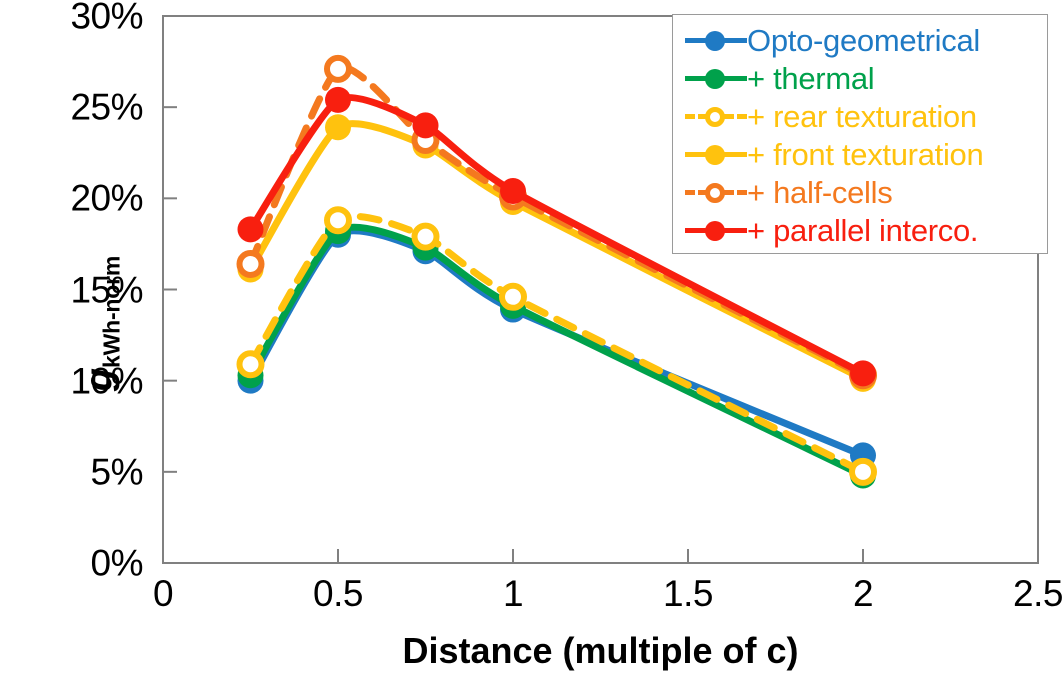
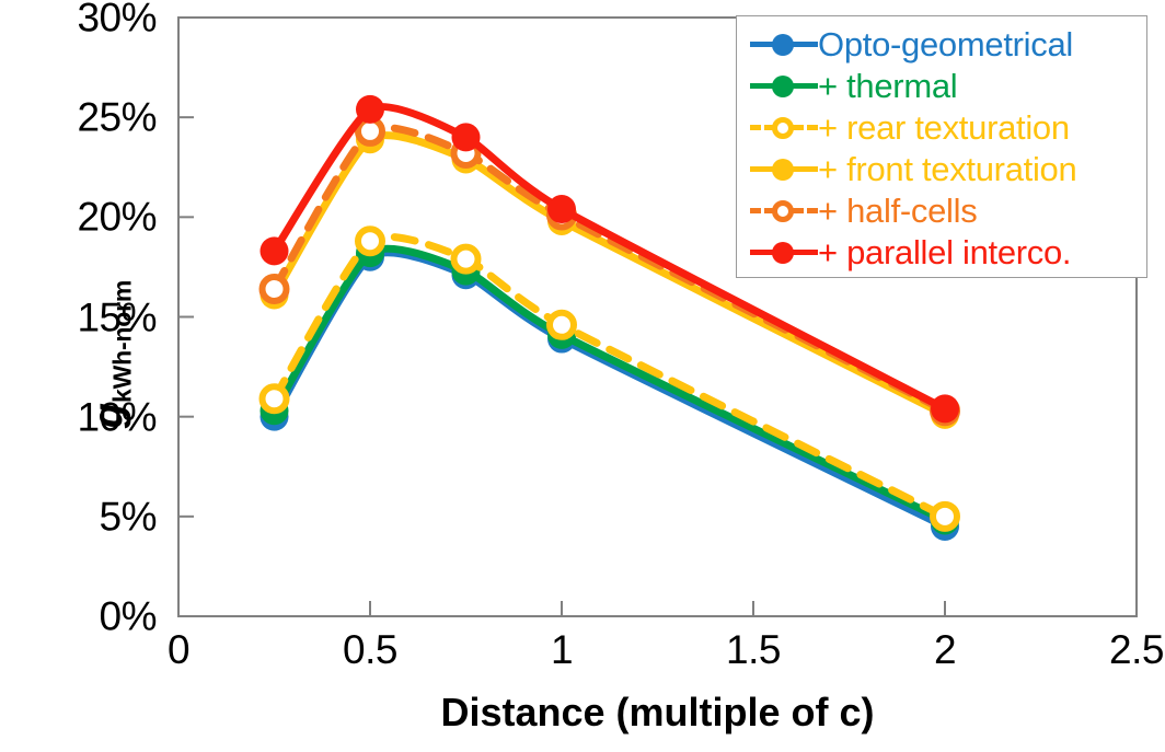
+ half-cells/0.5: 27.1% -> 24.3%
Opto-geometrical/2: 5.9% -> 4.5%
